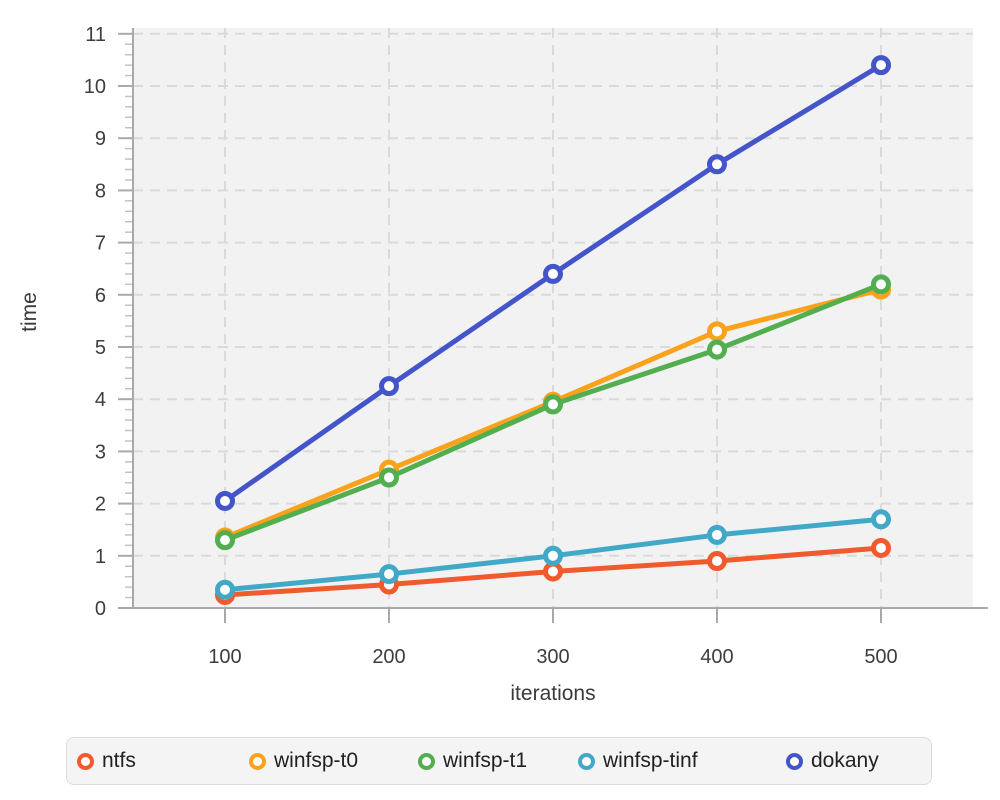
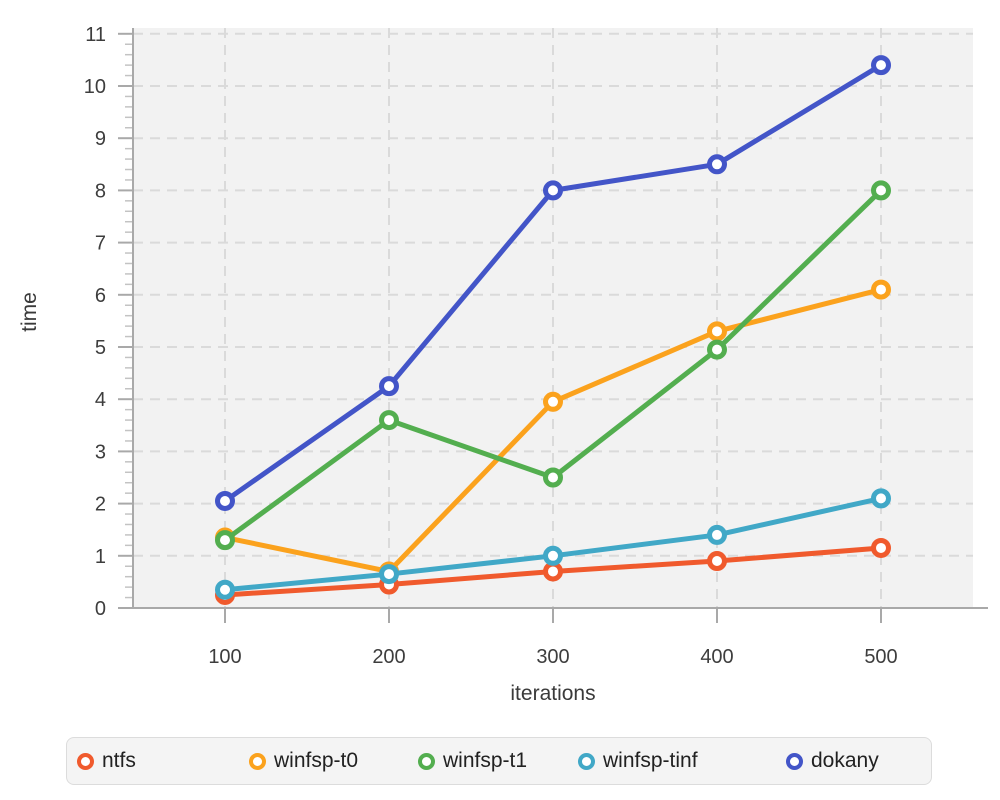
winfsp-t0/200: 2.6 -> 0.7
winfsp-t1/200: 2.5 -> 3.6
winfsp-t1/300: 3.9 -> 2.5
dokany/300: 6.4 -> 8.0
winfsp-t1/500: 6.2 -> 8.0
winfsp-tinf/500: 1.7 -> 2.1
